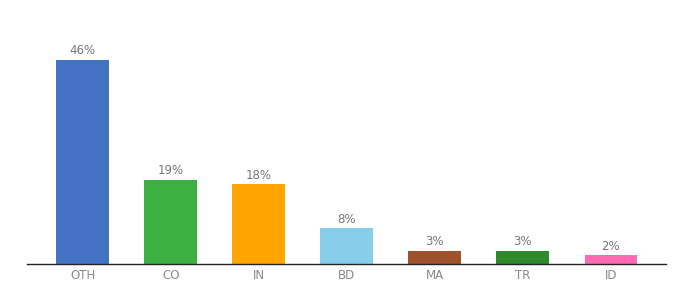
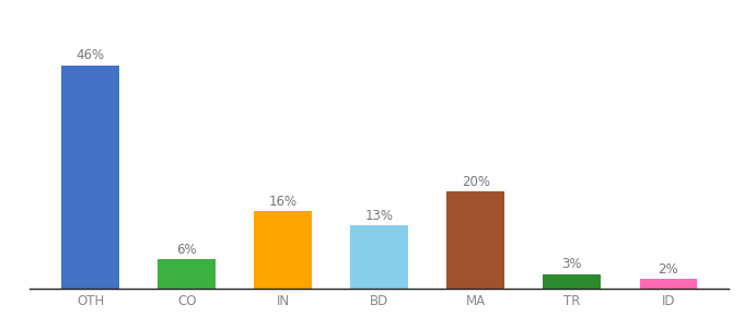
CO: 19% -> 6%
IN: 18% -> 16%
BD: 8% -> 13%
MA: 3% -> 20%
